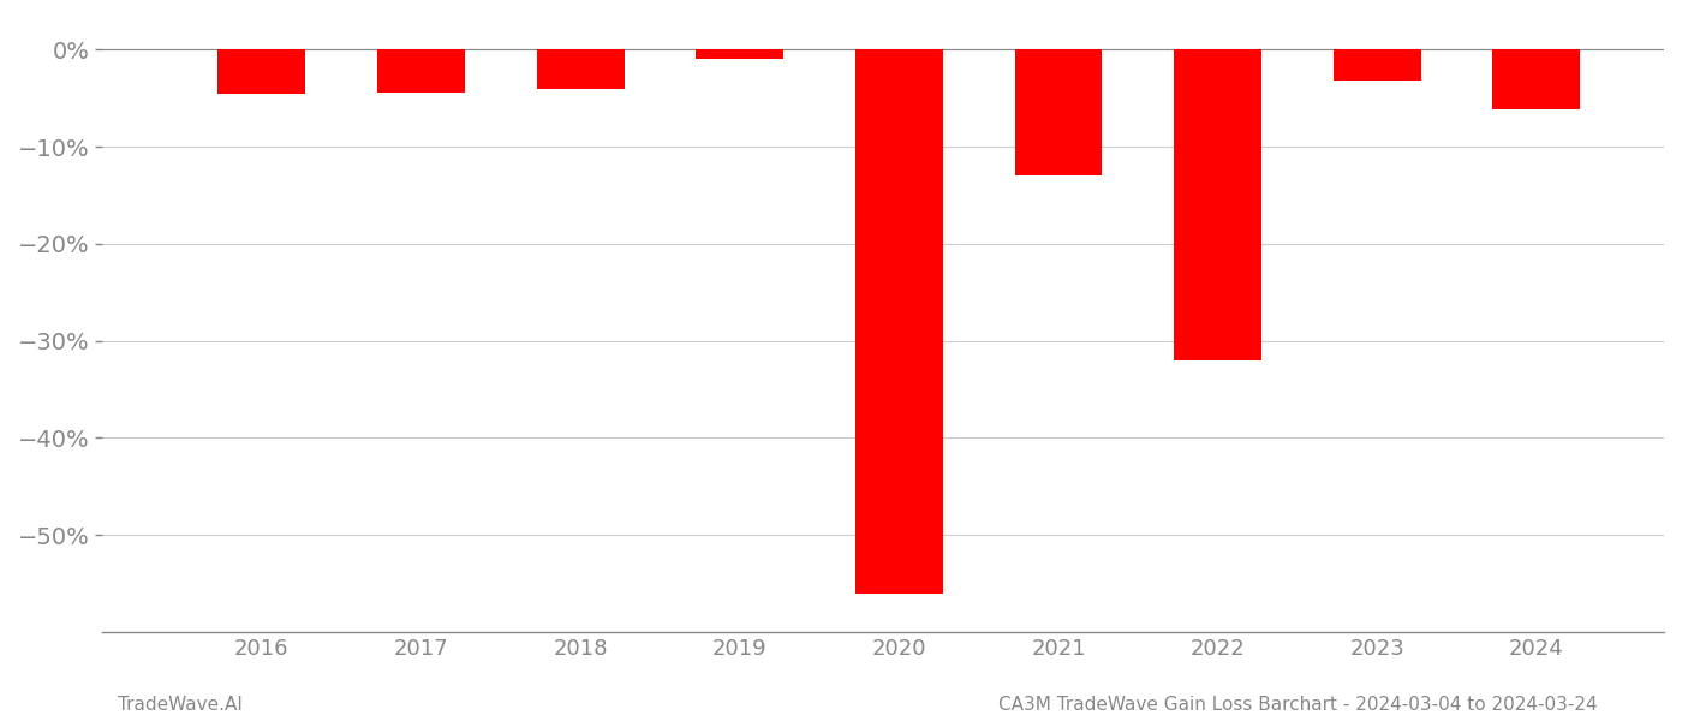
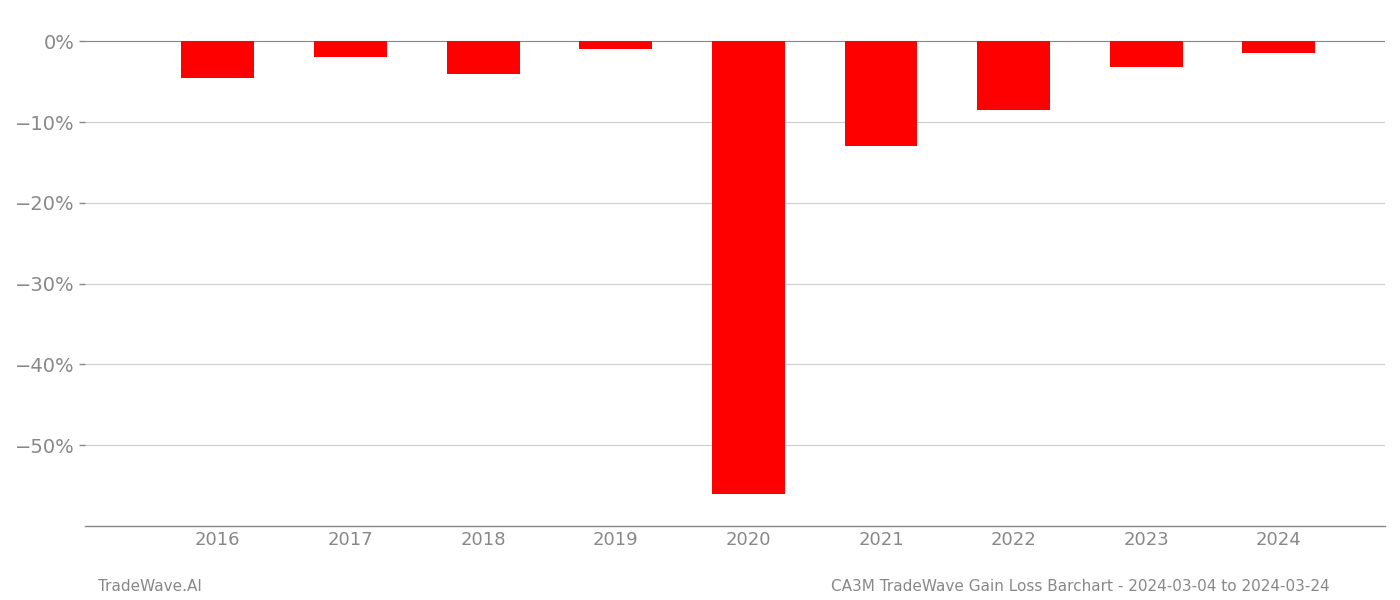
2017: -4.4% -> -2.0%
2022: -32.0% -> -8.5%
2024: -6.2% -> -1.5%
